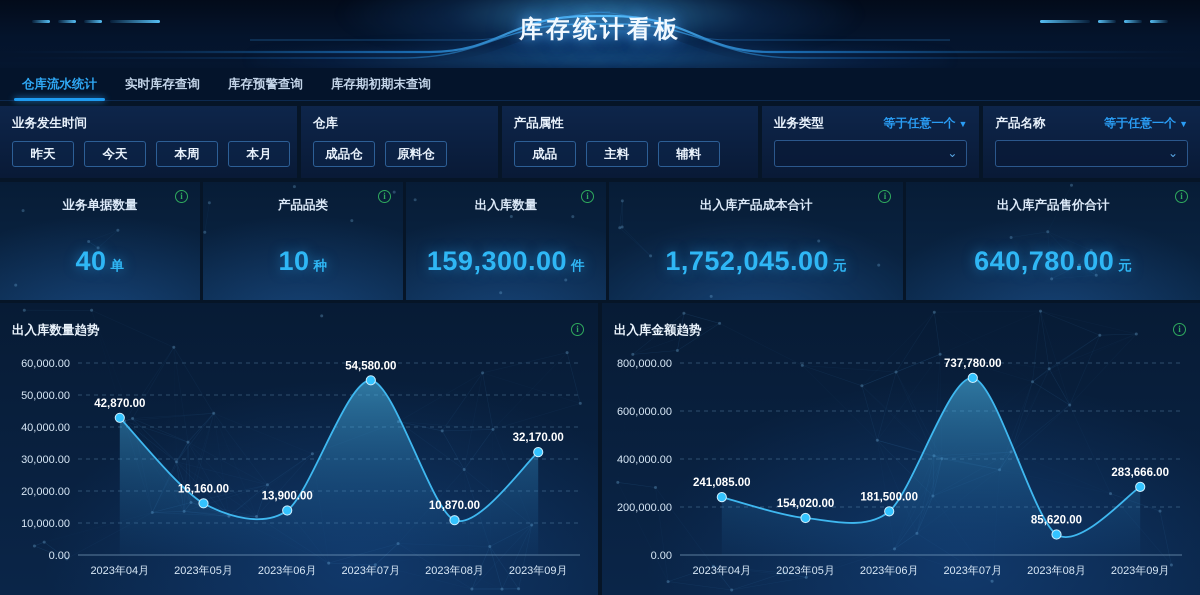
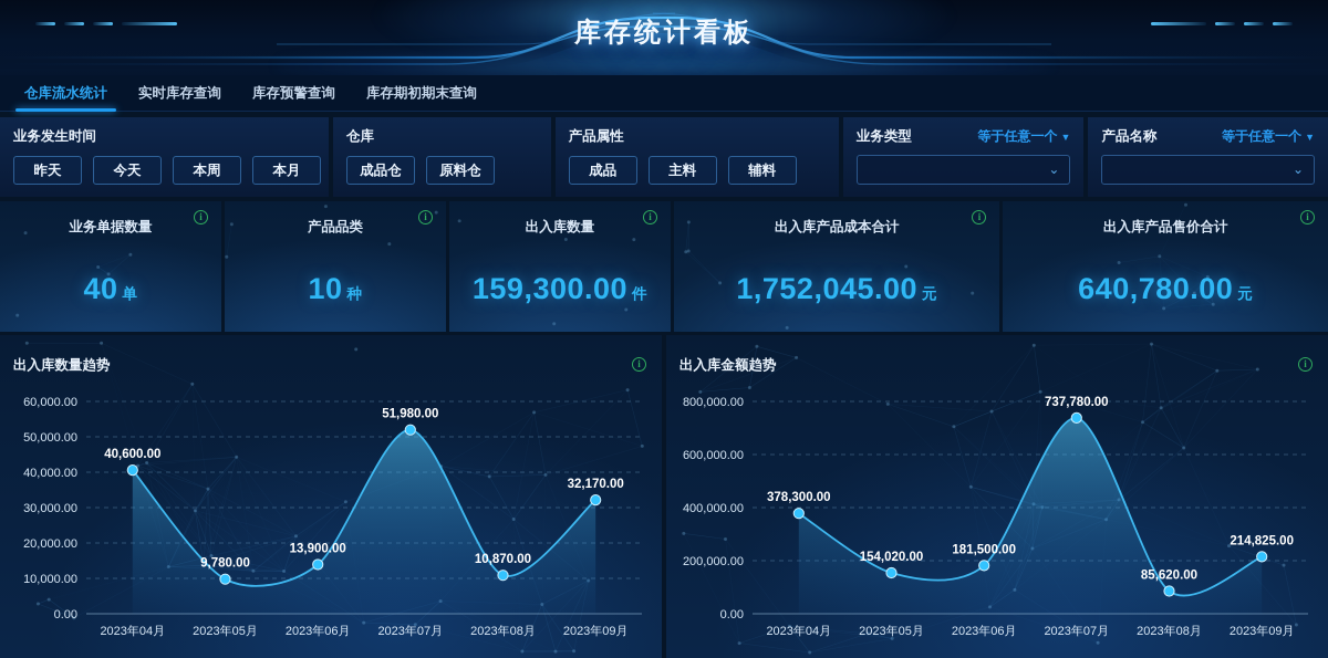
出入库数量趋势/2023年04月: 42,870.00 -> 40,600.00
出入库数量趋势/2023年05月: 16,160.00 -> 9,780.00
出入库数量趋势/2023年07月: 54,580.00 -> 51,980.00
出入库金额趋势/2023年04月: 241,085.00 -> 378,300.00
出入库金额趋势/2023年09月: 283,666.00 -> 214,825.00
